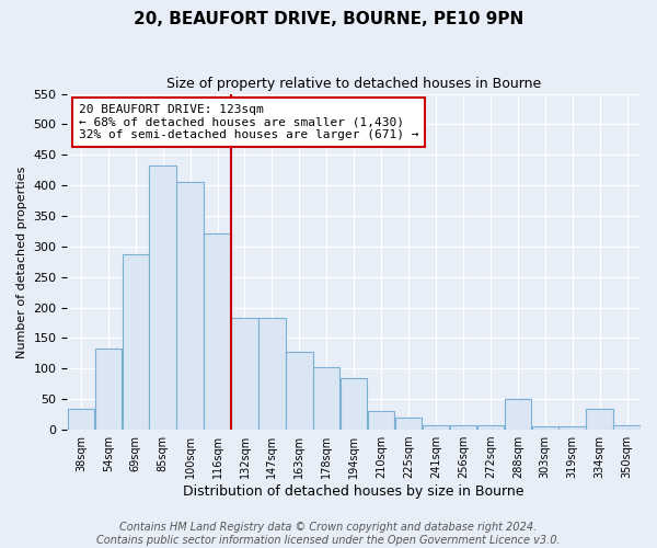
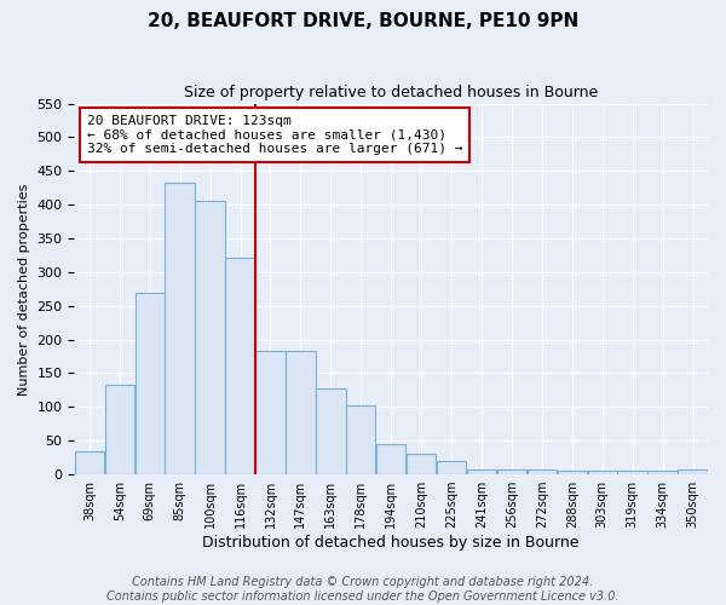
69sqm: 288 -> 270
194sqm: 84 -> 45
288sqm: 50 -> 5
334sqm: 34 -> 5
